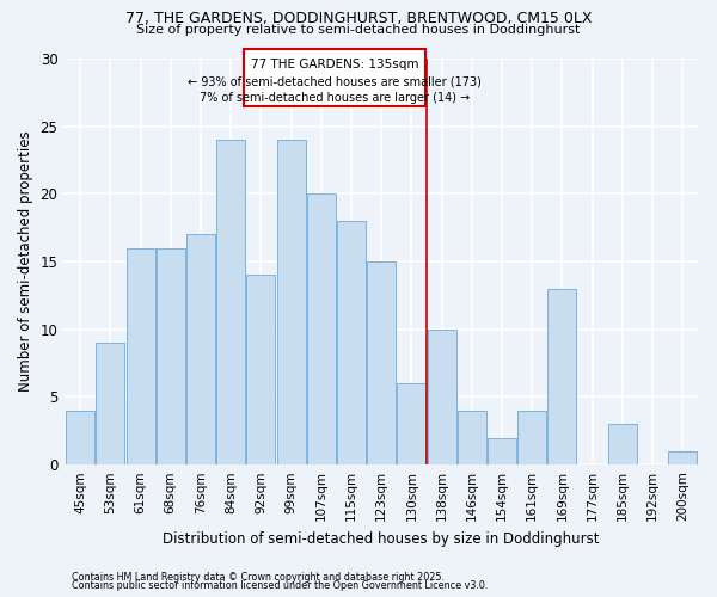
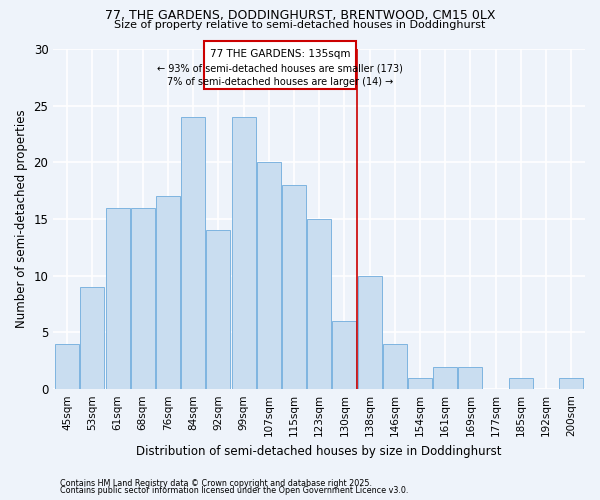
154sqm: 2 -> 1
161sqm: 4 -> 2
169sqm: 13 -> 2
185sqm: 3 -> 1
